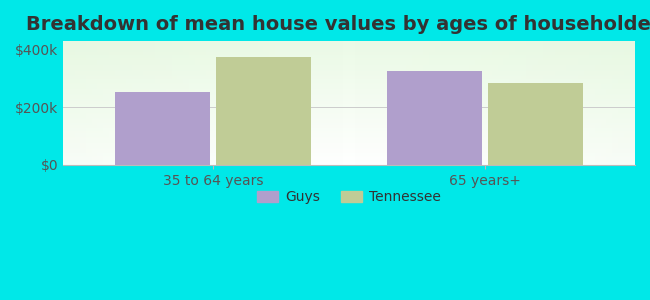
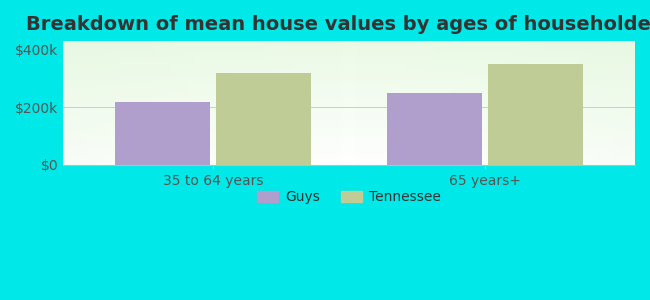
Guys/35 to 64 years: $255k -> $220k
Tennessee/35 to 64 years: $375k -> $320k
Guys/65 years+: $325k -> $250k
Tennessee/65 years+: $285k -> $350k
